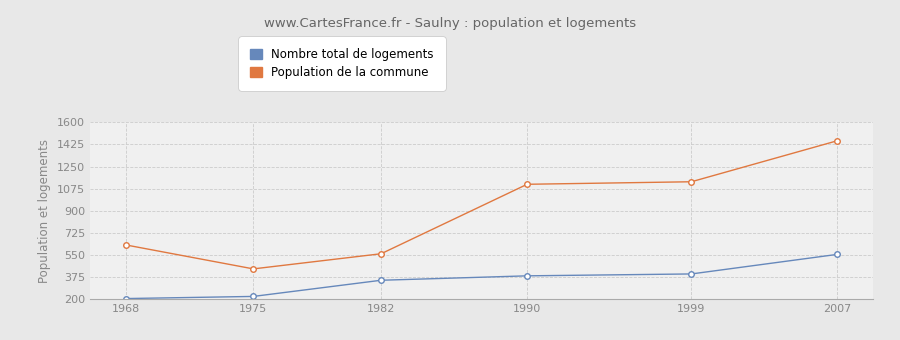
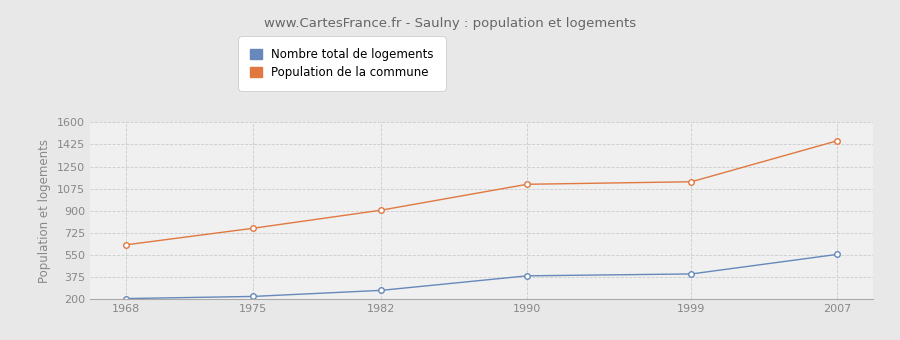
Population de la commune/1975: 440 -> 760
Nombre total de logements/1982: 350 -> 270
Population de la commune/1982: 560 -> 900
